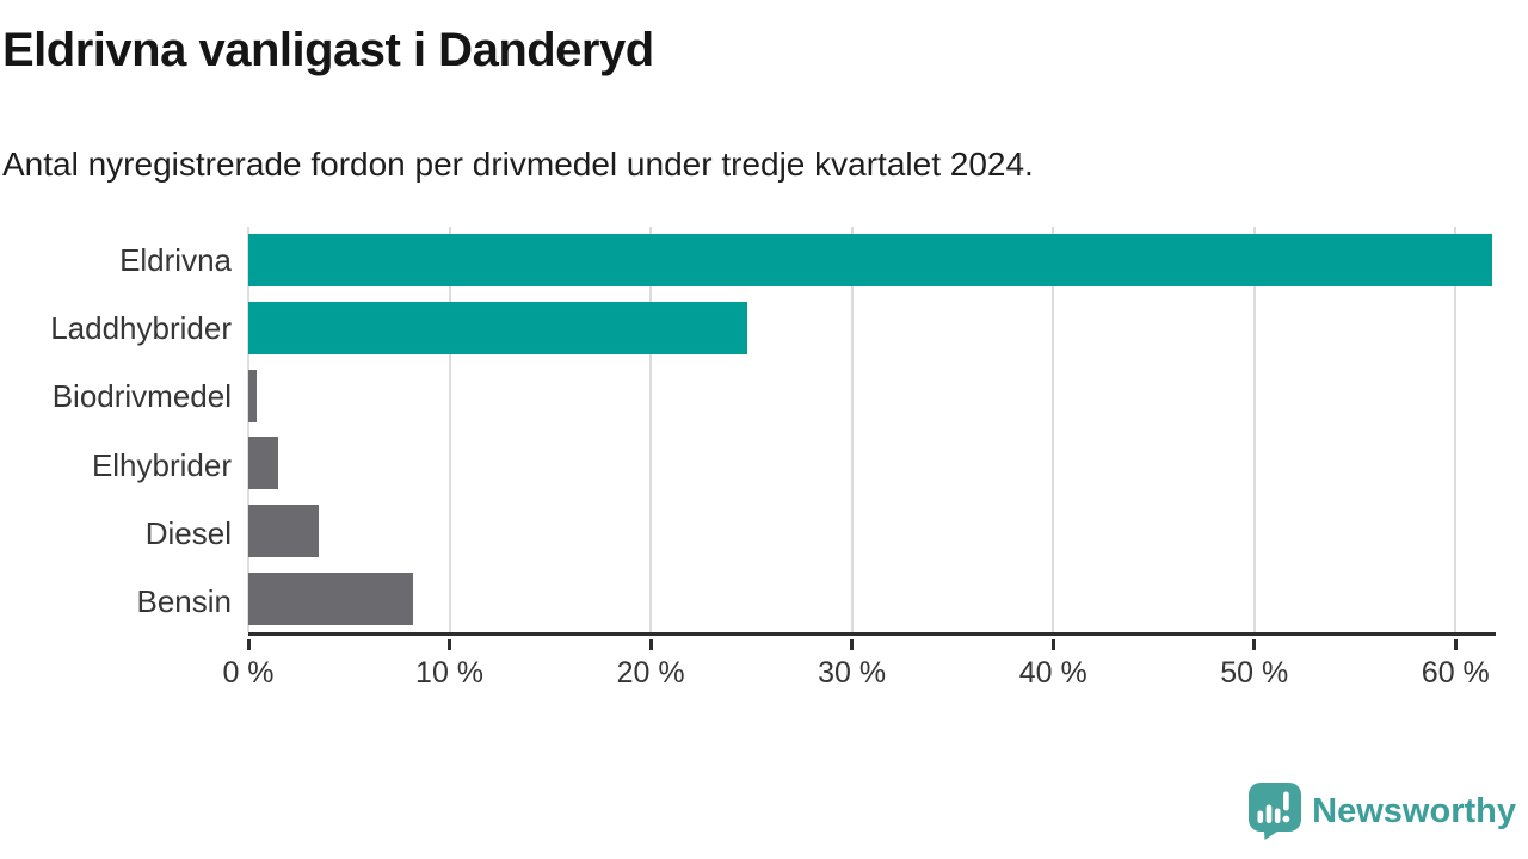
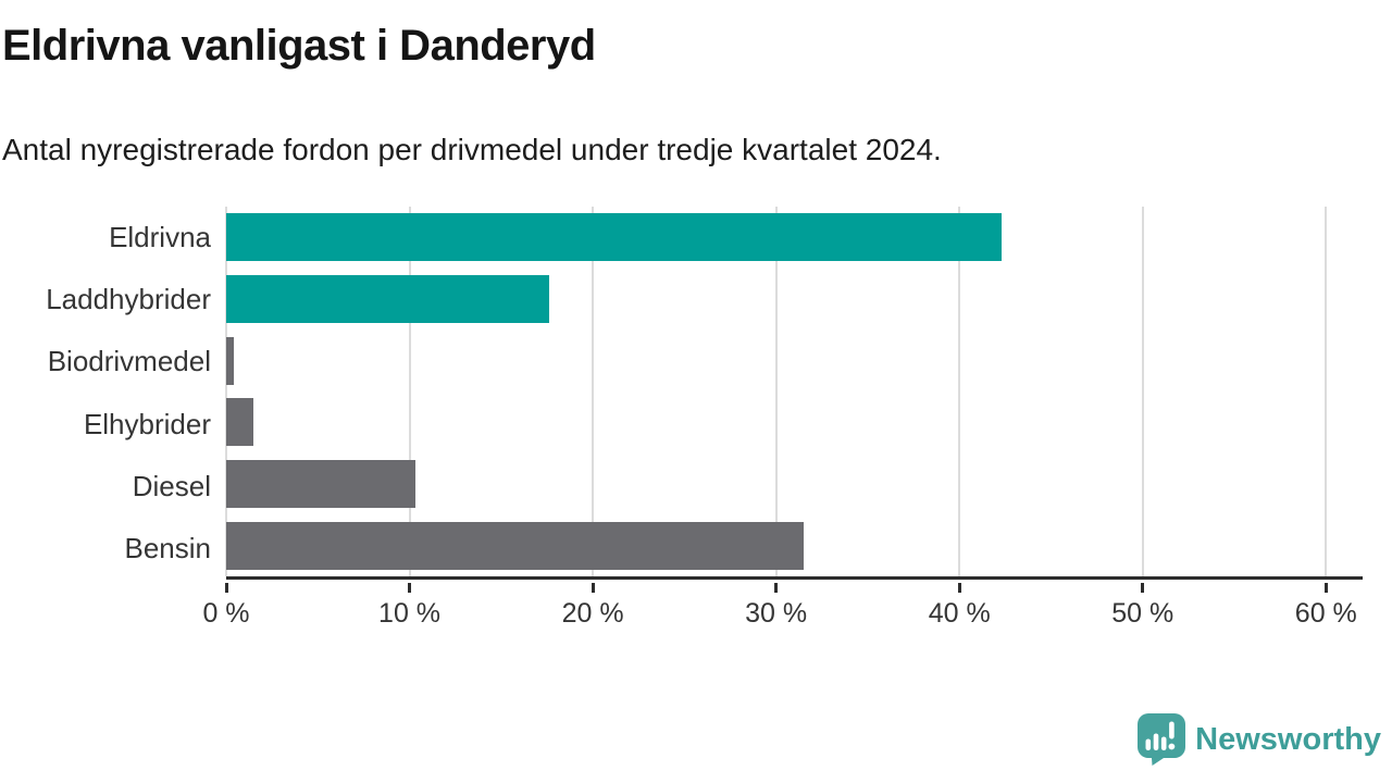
Eldrivna: 61.8% -> 42.3%
Laddhybrider: 24.8% -> 17.6%
Diesel: 3.5% -> 10.3%
Bensin: 8.2% -> 31.5%
